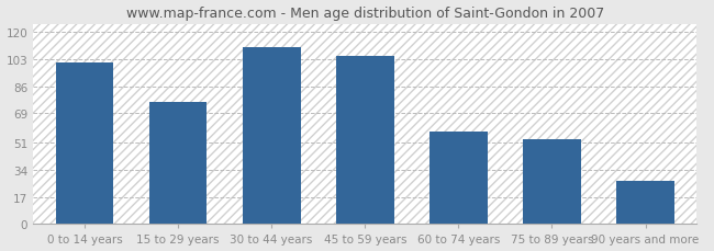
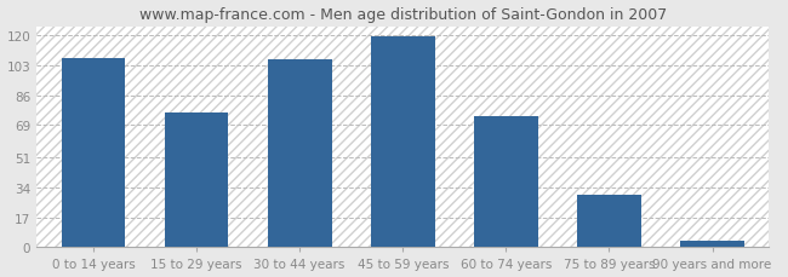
0 to 14 years: 101 -> 107
30 to 44 years: 110 -> 106
45 to 59 years: 105 -> 119
60 to 74 years: 58 -> 74
75 to 89 years: 53 -> 30
90 years and more: 27 -> 4
